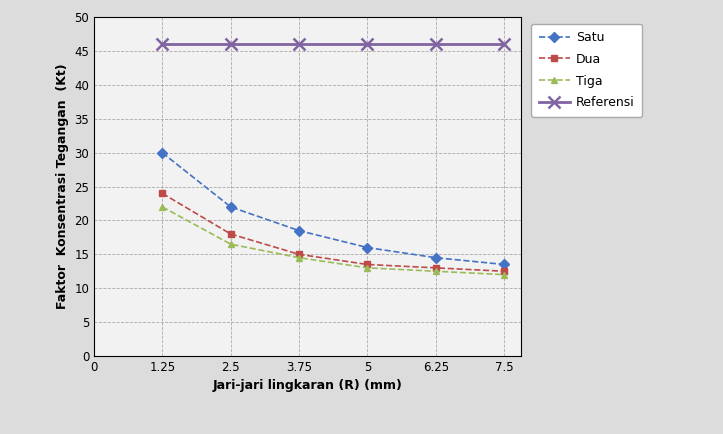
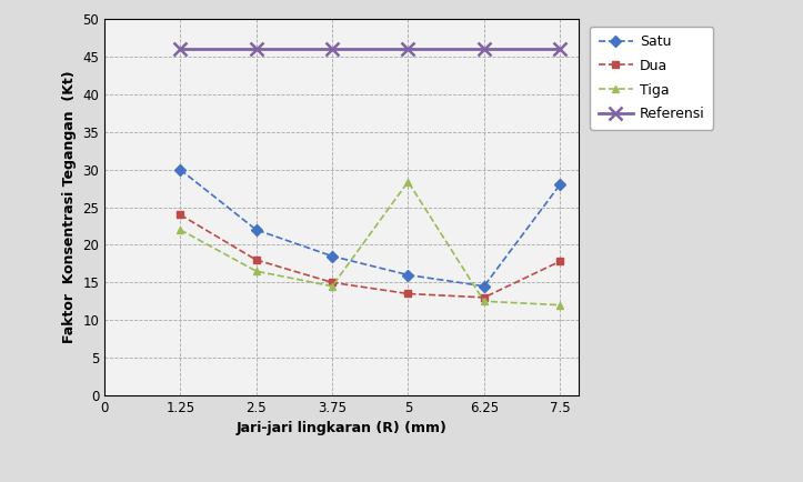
Tiga/5: 13.0 -> 28.4
Satu/7.5: 13.5 -> 28.0
Dua/7.5: 12.5 -> 17.8
